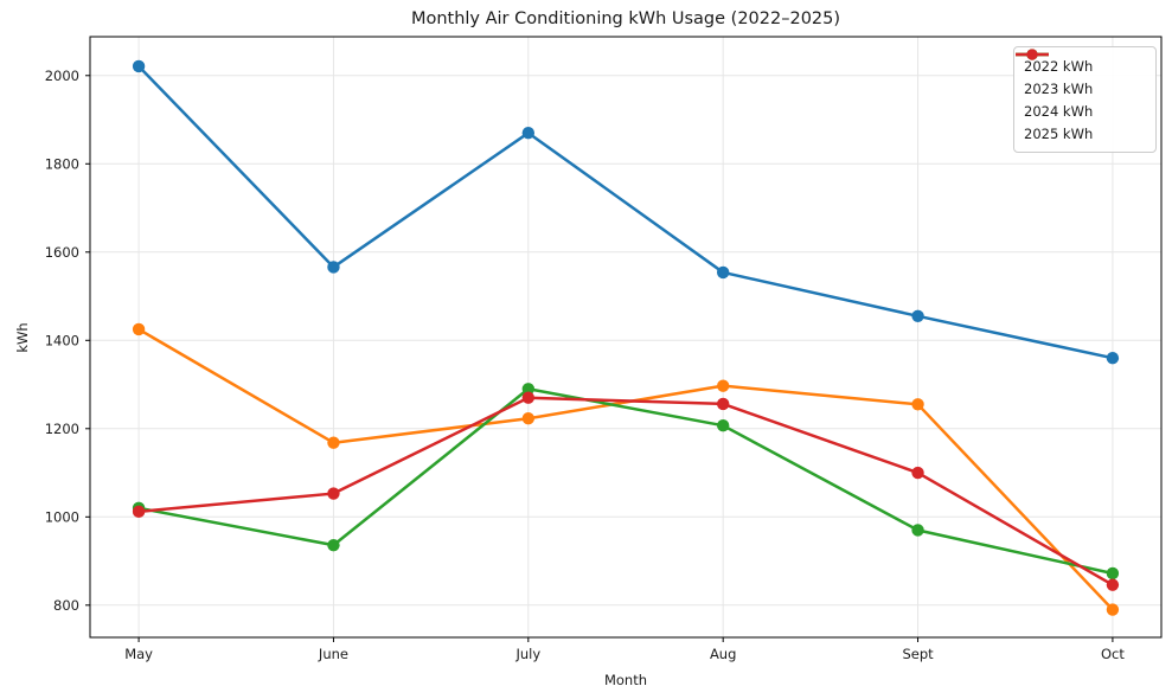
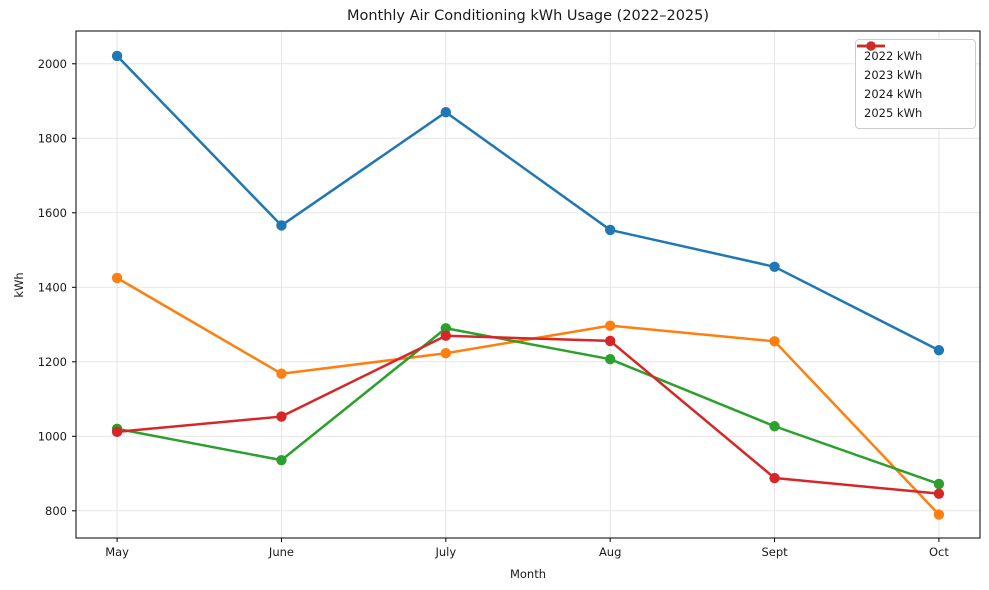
2024 kWh/Sept: 970 -> 1030
2025 kWh/Sept: 1100 -> 890
2022 kWh/Oct: 1360 -> 1230
